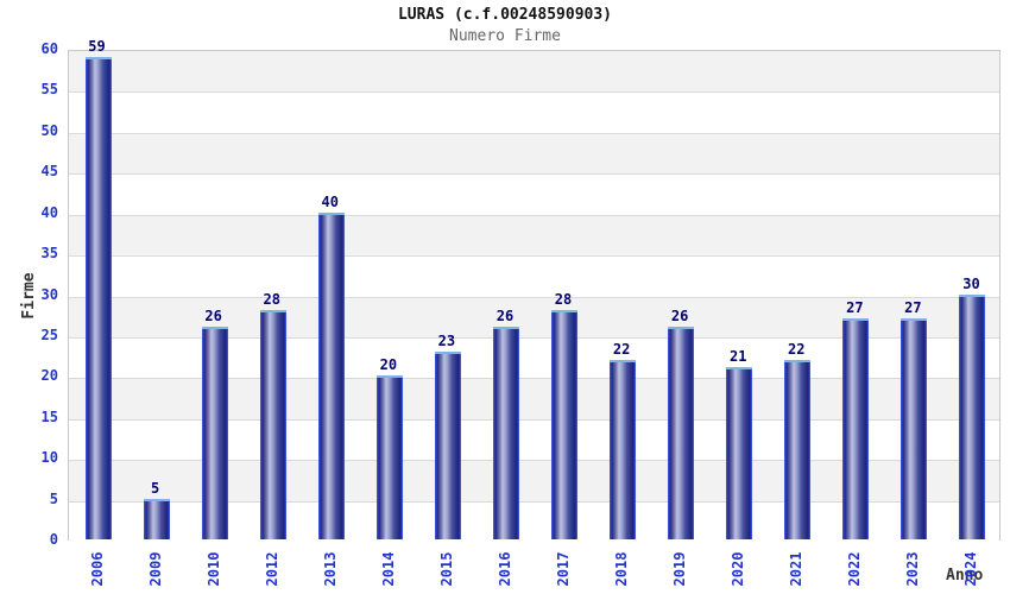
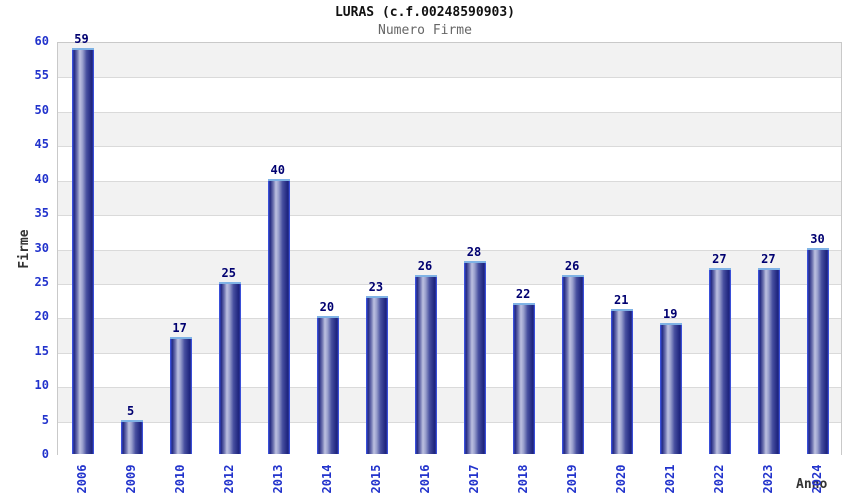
2010: 26 -> 17
2012: 28 -> 25
2021: 22 -> 19
